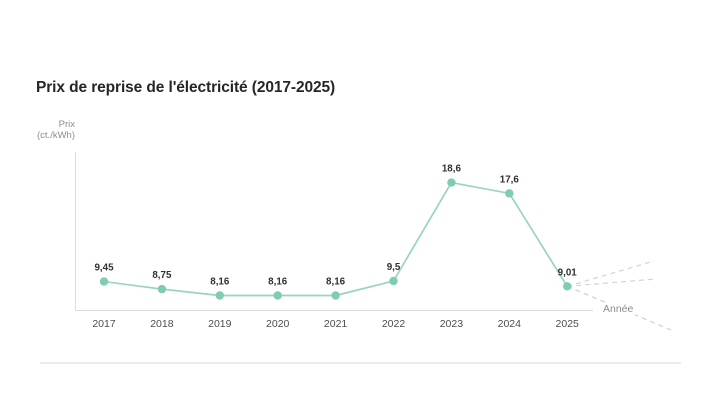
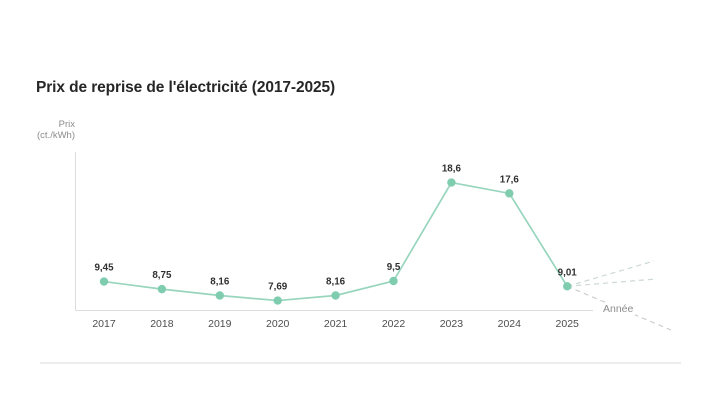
2020: 8,16 -> 7,69
